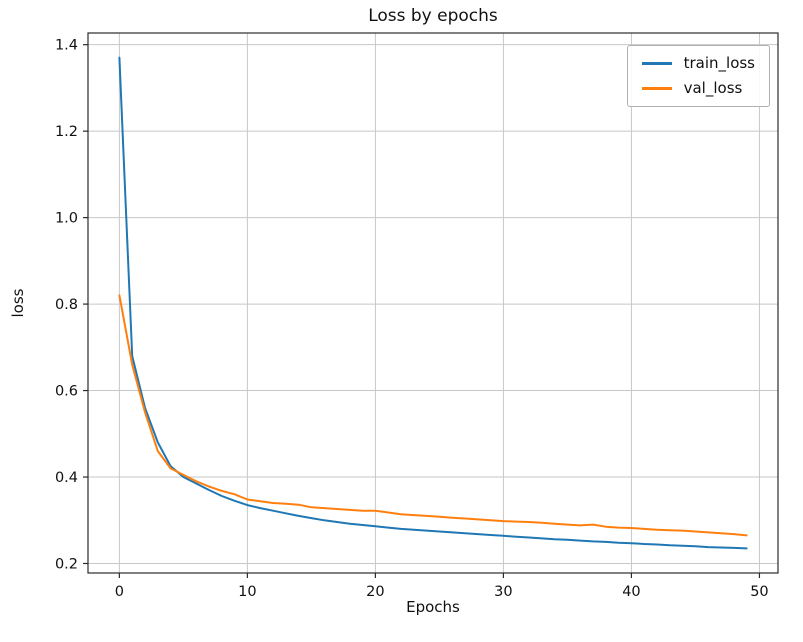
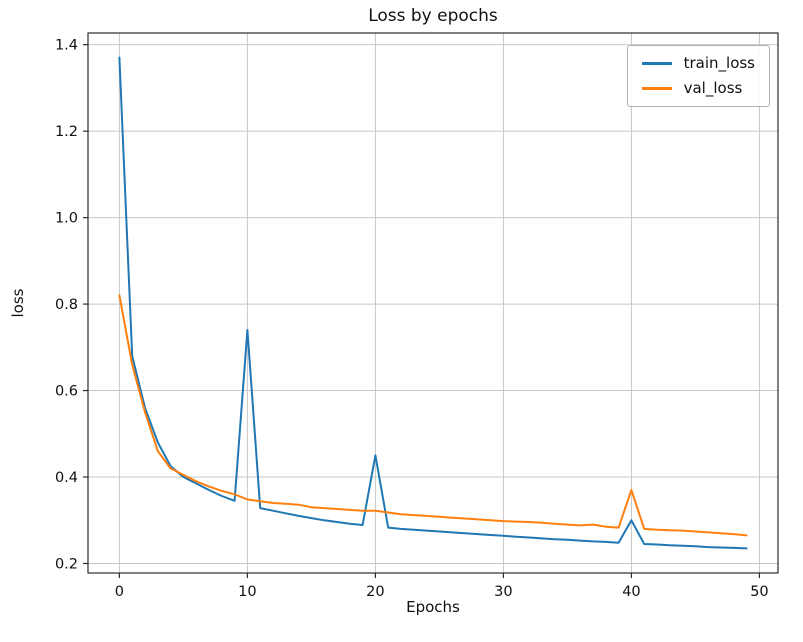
train_loss/10: 0.34 -> 0.74
train_loss/20: 0.29 -> 0.45
train_loss/40: 0.25 -> 0.30
val_loss/40: 0.28 -> 0.37
